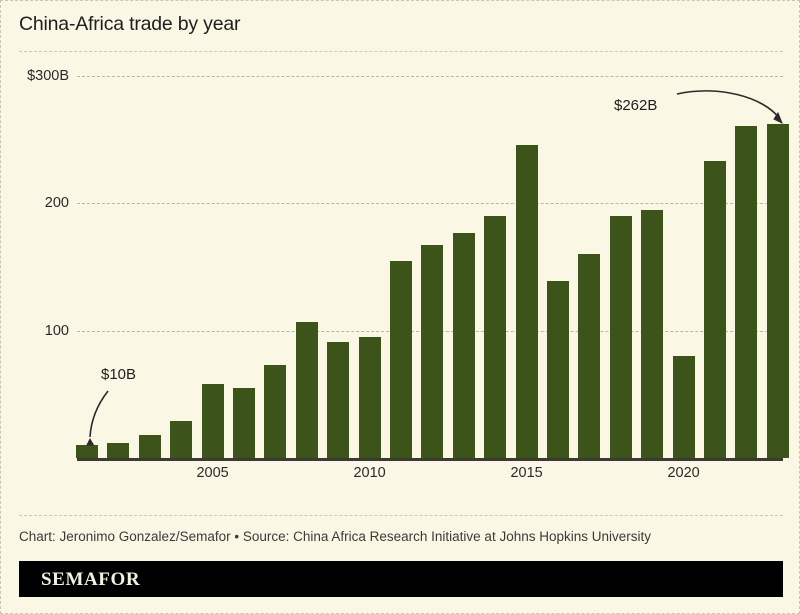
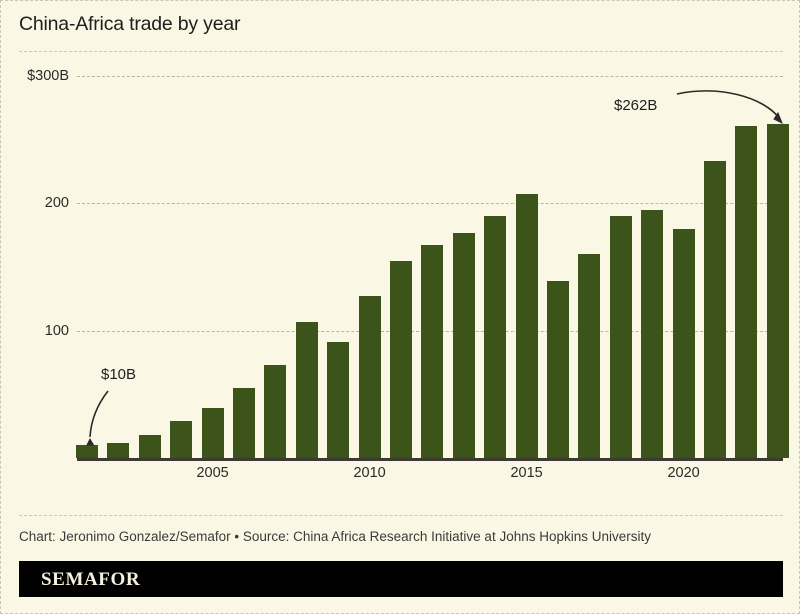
2005: $58B -> $39B
2010: $95B -> $127B
2015: $246B -> $207B
2020: $80B -> $180B
